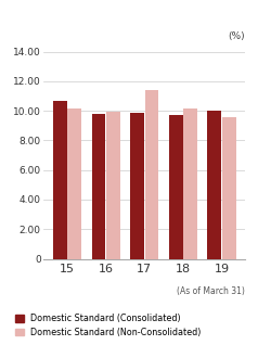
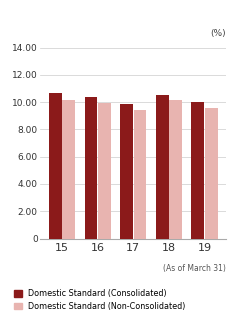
Domestic Standard (Consolidated)/16: 9.8 -> 10.4
Domestic Standard (Non-Consolidated)/17: 11.4 -> 9.4
Domestic Standard (Consolidated)/18: 9.7 -> 10.6
